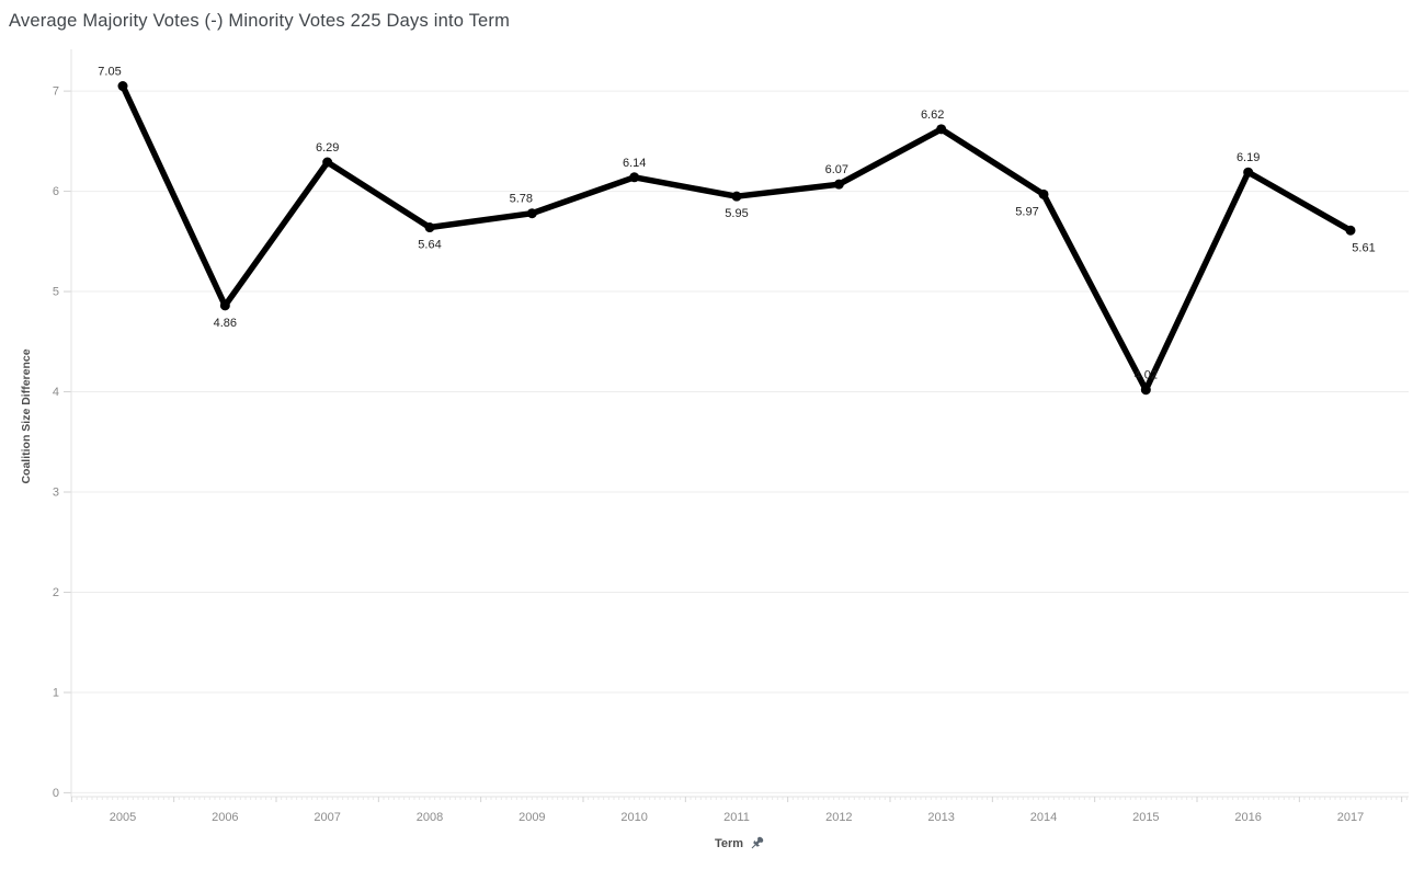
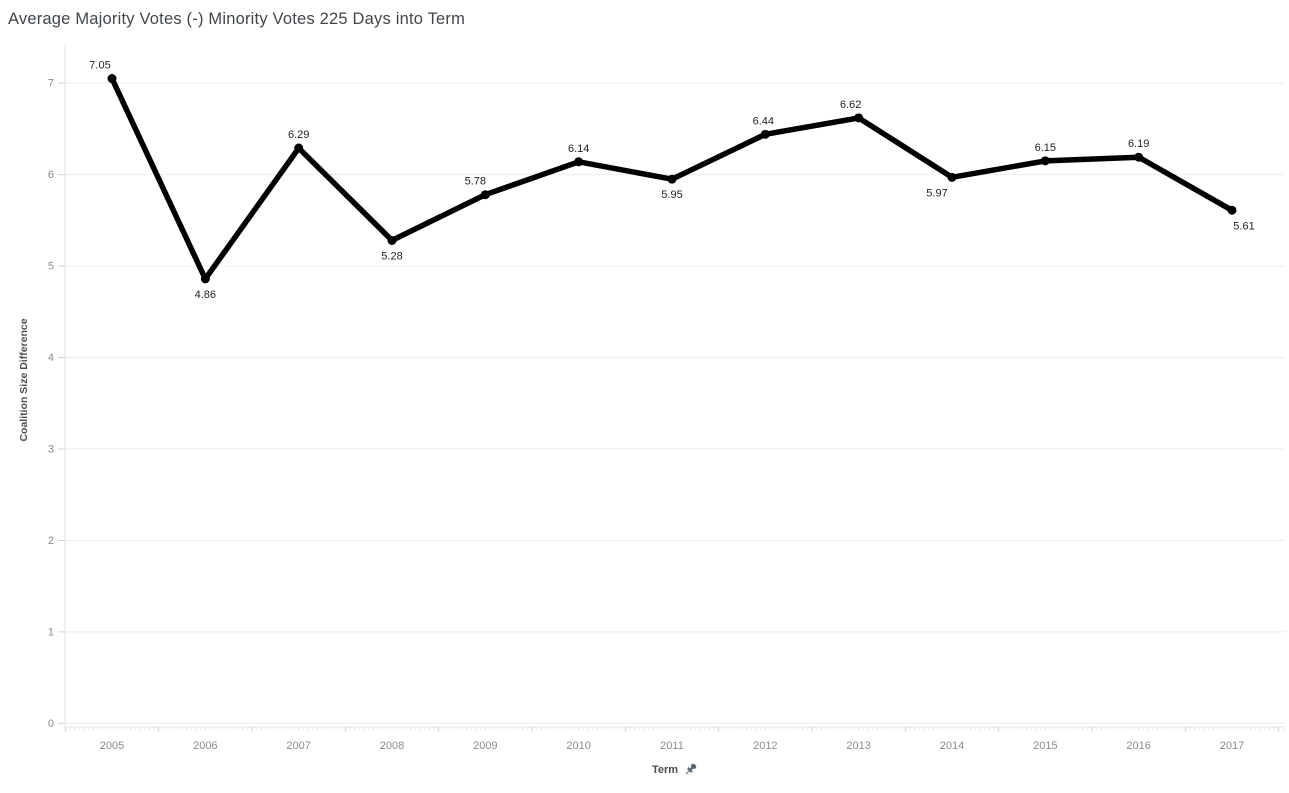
2008: 5.64 -> 5.28
2012: 6.07 -> 6.44
2015: 4.02 -> 6.15
